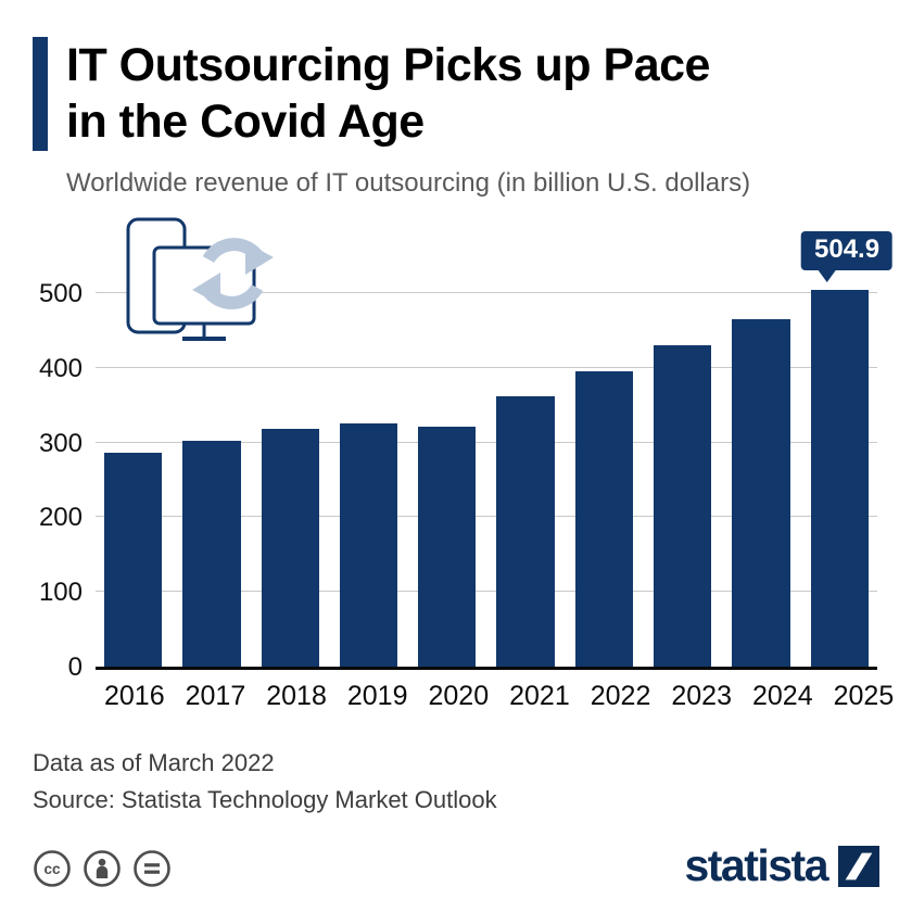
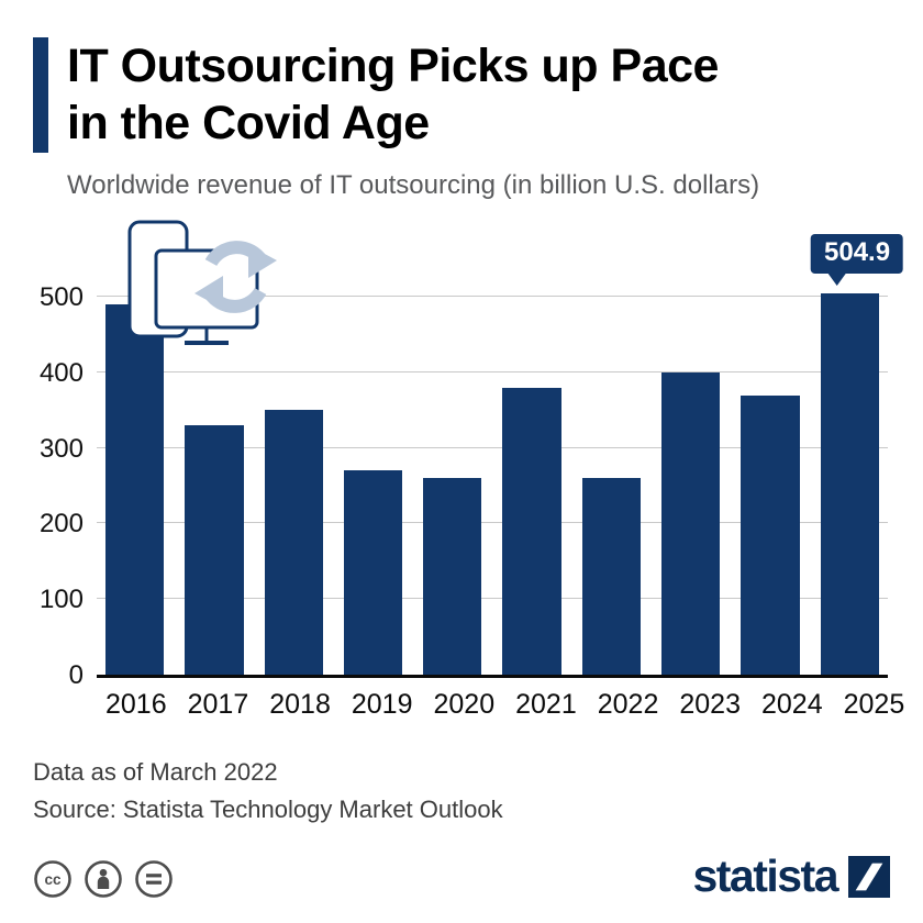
2016: 290 -> 490
2017: 300 -> 330
2018: 320 -> 350
2019: 320 -> 270
2020: 320 -> 260
2021: 360 -> 380
2022: 400 -> 260
2023: 430 -> 400
2024: 470 -> 370
